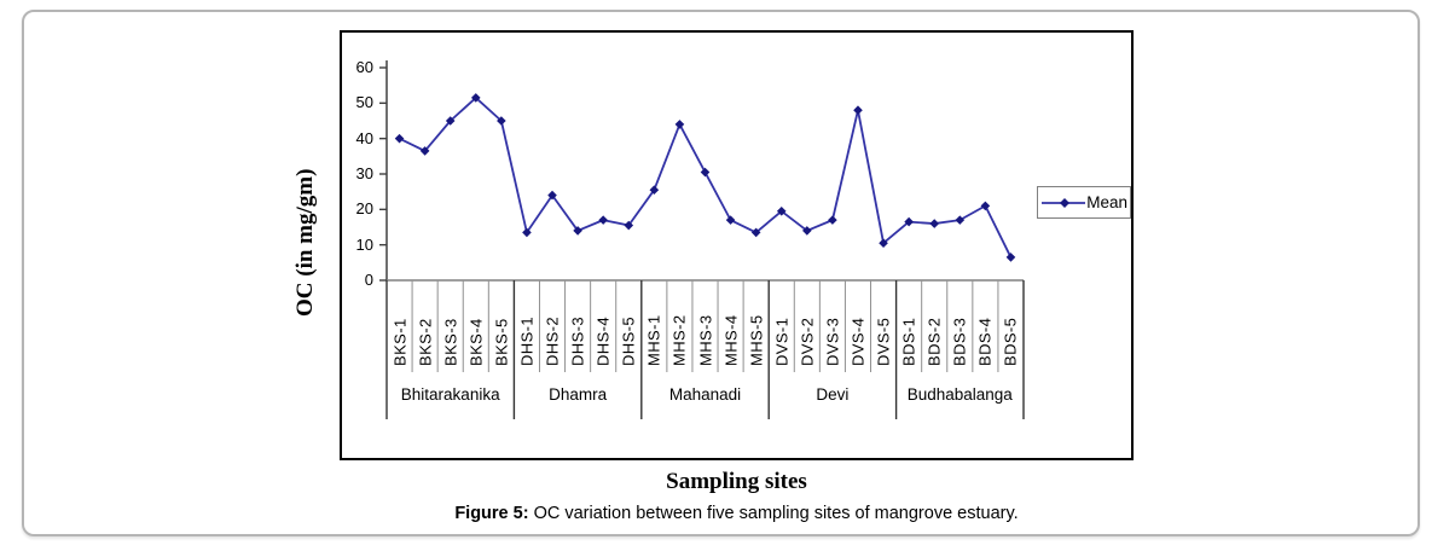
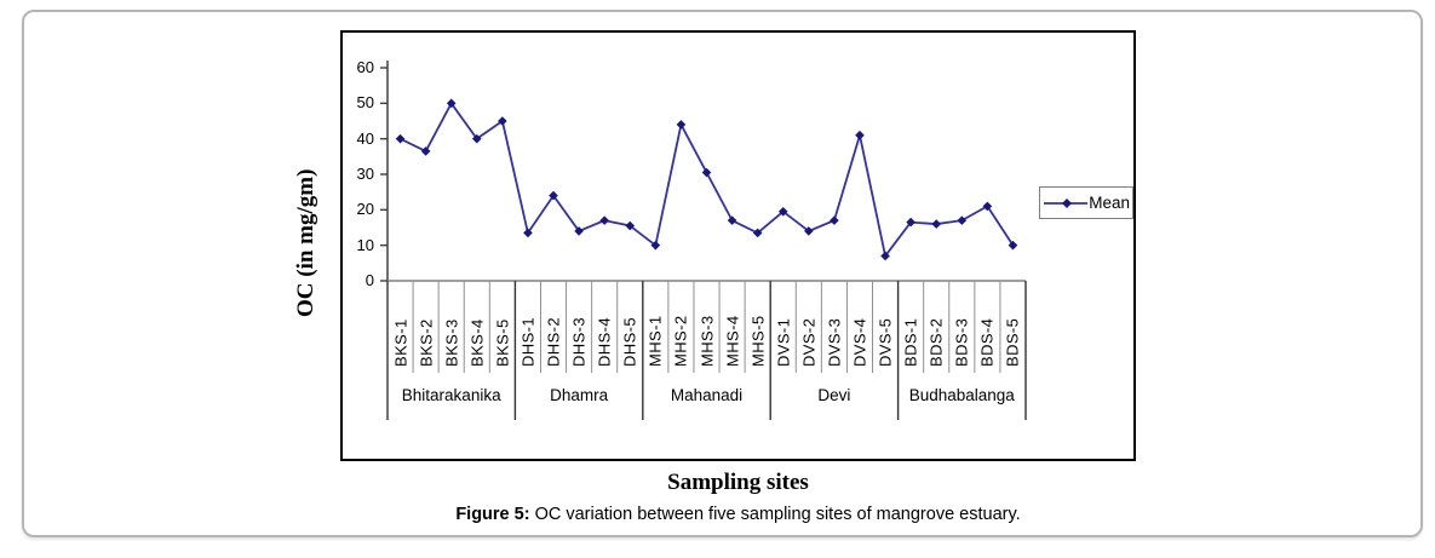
BKS-3: 45 -> 50
BKS-4: 52 -> 40
MHS-1: 26 -> 10
DVS-4: 48 -> 41
DVS-5: 10 -> 7
BDS-5: 6 -> 10
